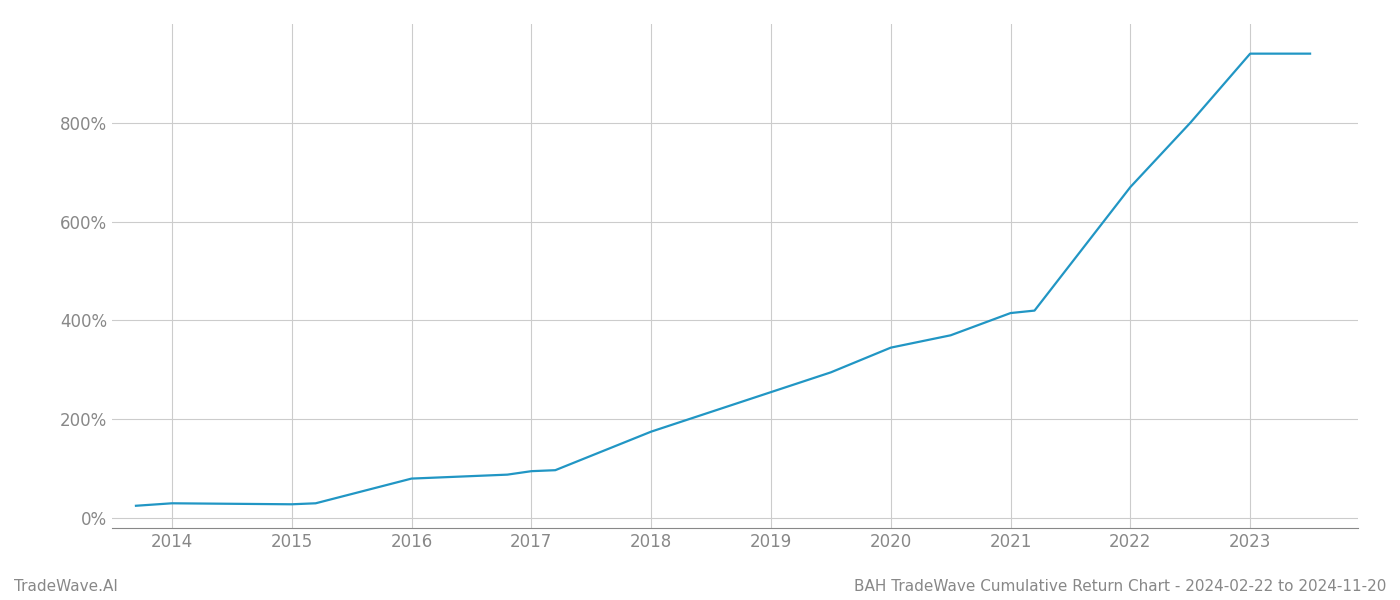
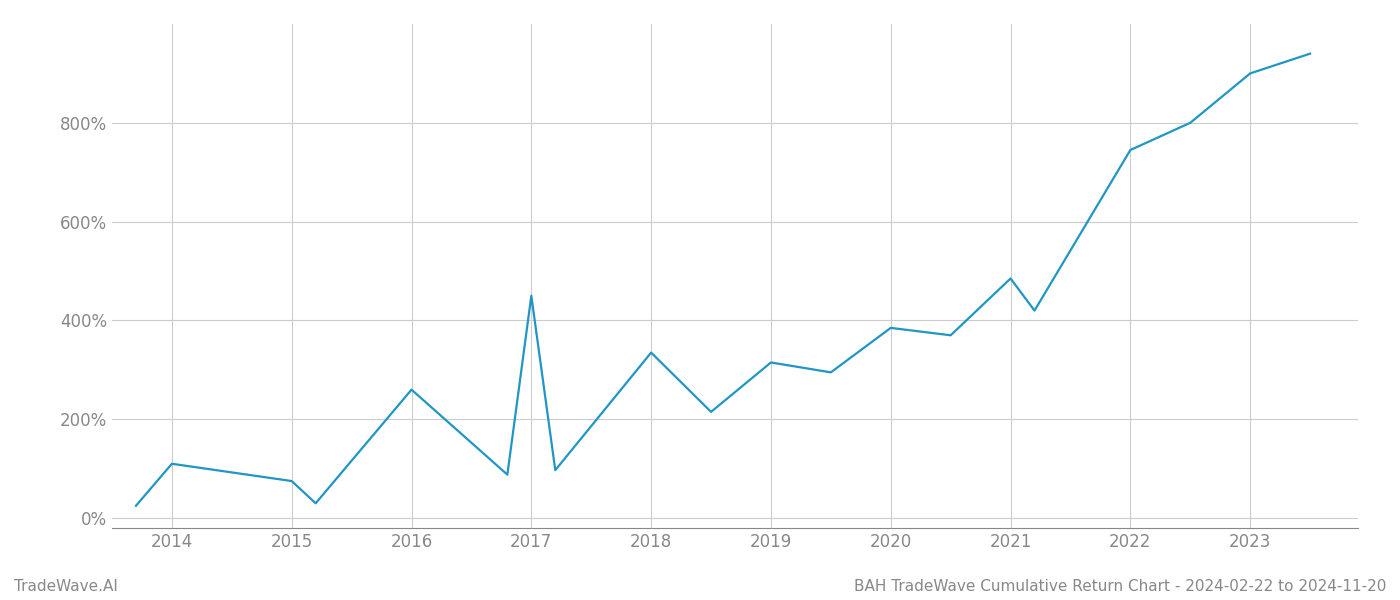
2014: 30% -> 110%
2015: 28% -> 75%
2016: 80% -> 260%
2017: 95% -> 450%
2018: 175% -> 335%
2019: 255% -> 315%
2020: 345% -> 385%
2021: 415% -> 485%
2022: 670% -> 745%
2023: 940% -> 900%
